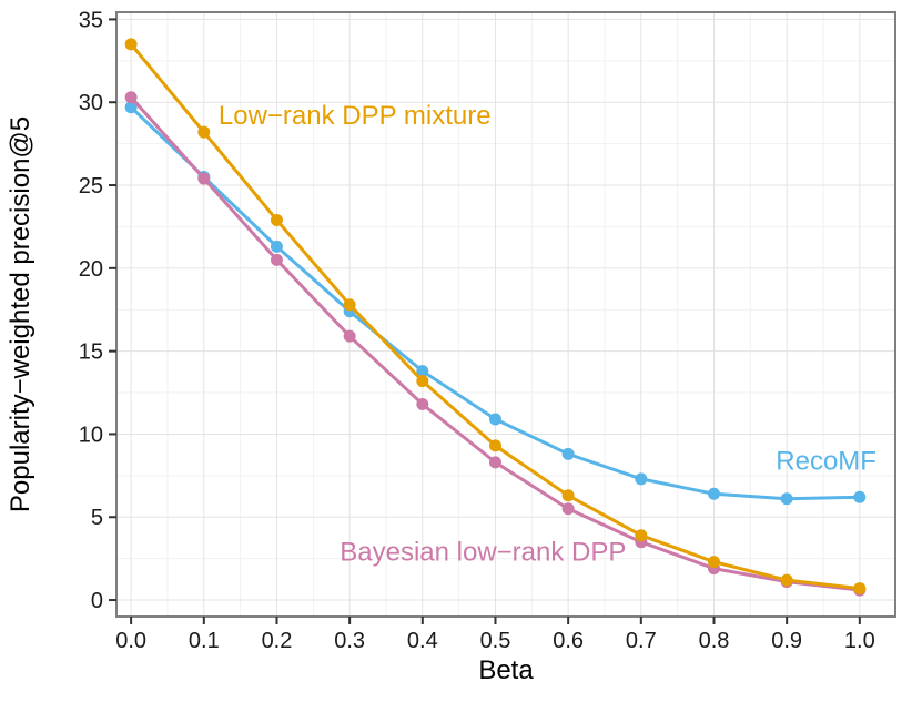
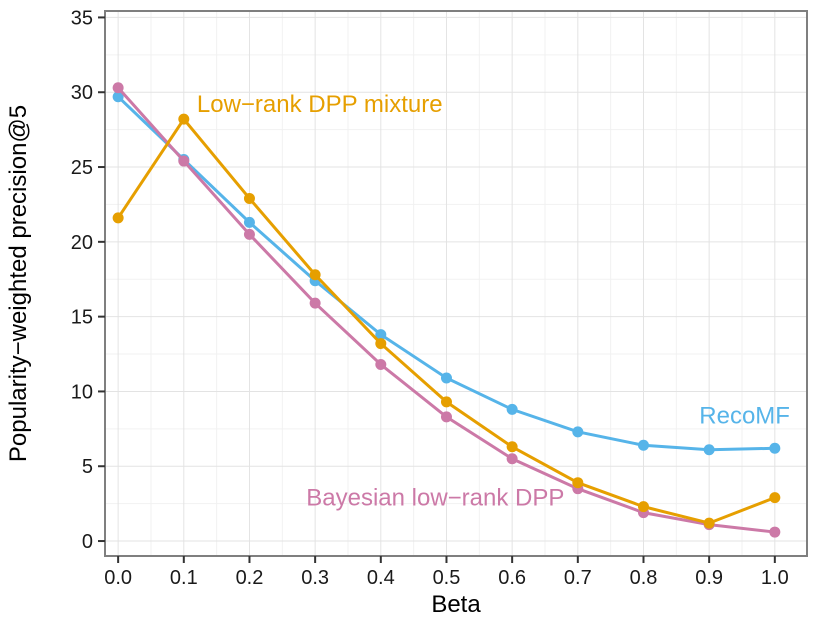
Low−rank DPP mixture/0.0: 33.5 -> 21.6
Low−rank DPP mixture/1.0: 0.7 -> 2.9
